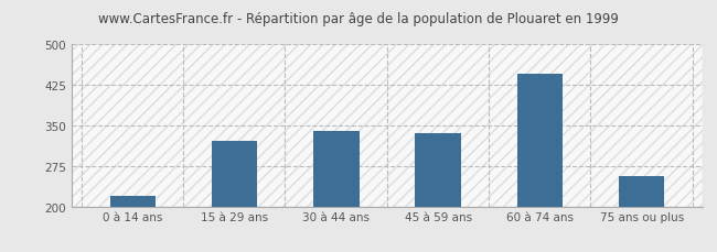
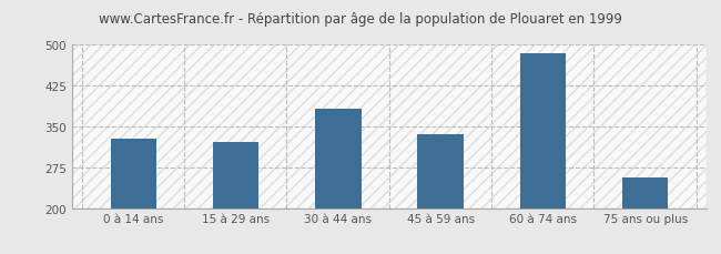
0 à 14 ans: 220 -> 327
30 à 44 ans: 340 -> 383
60 à 74 ans: 445 -> 484
